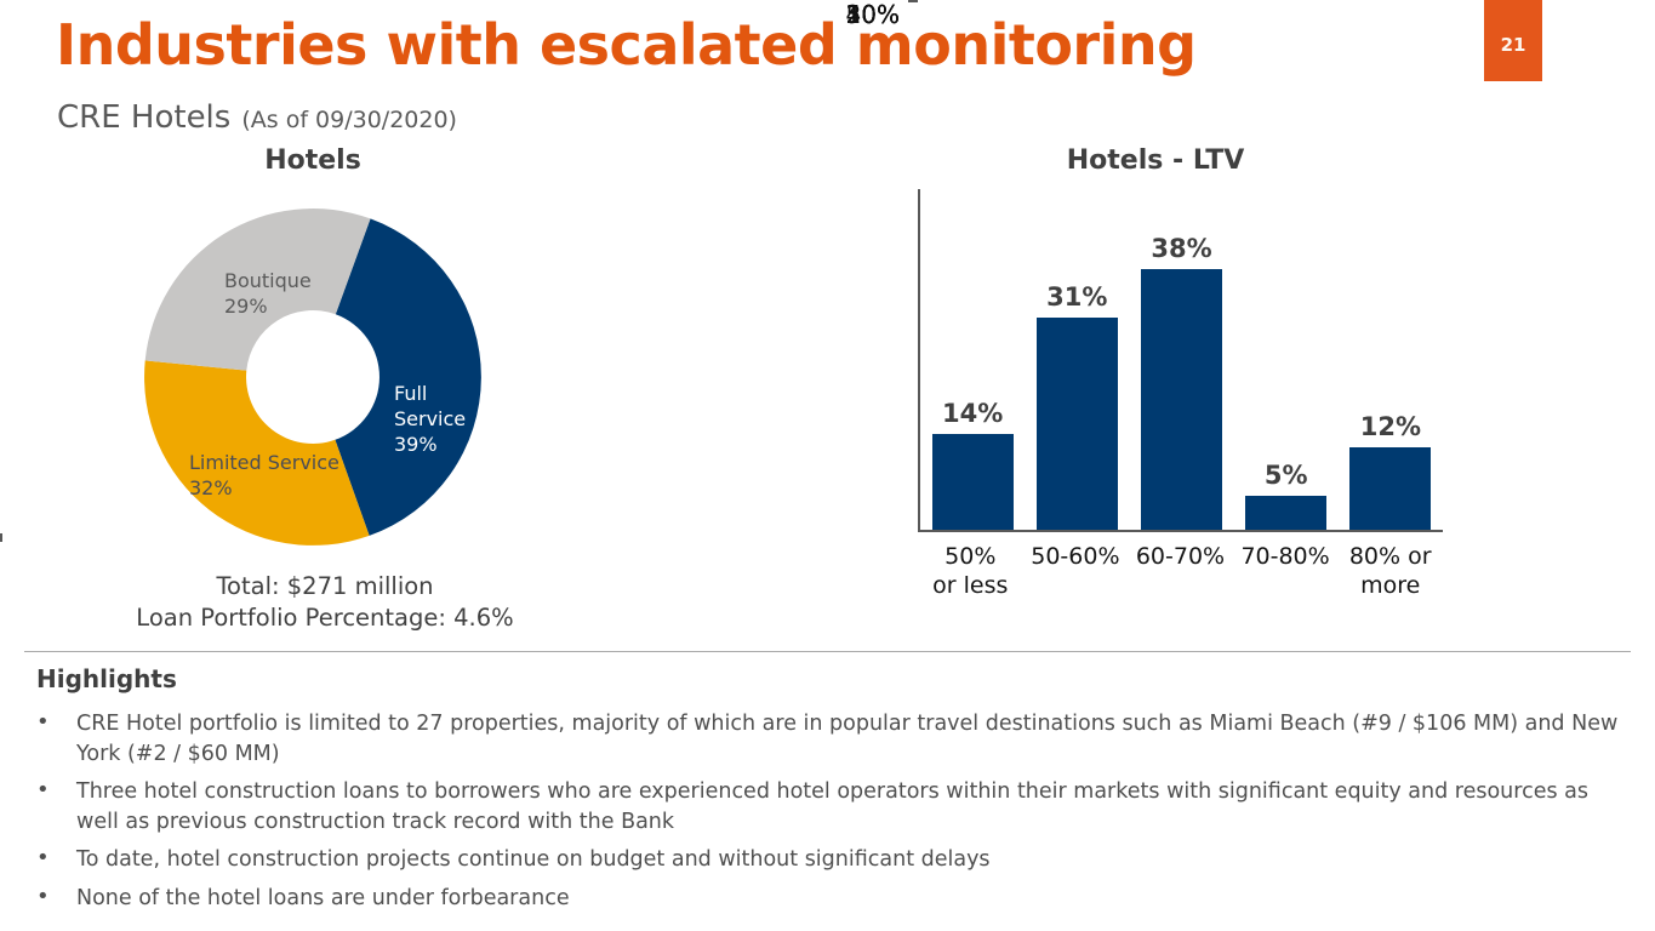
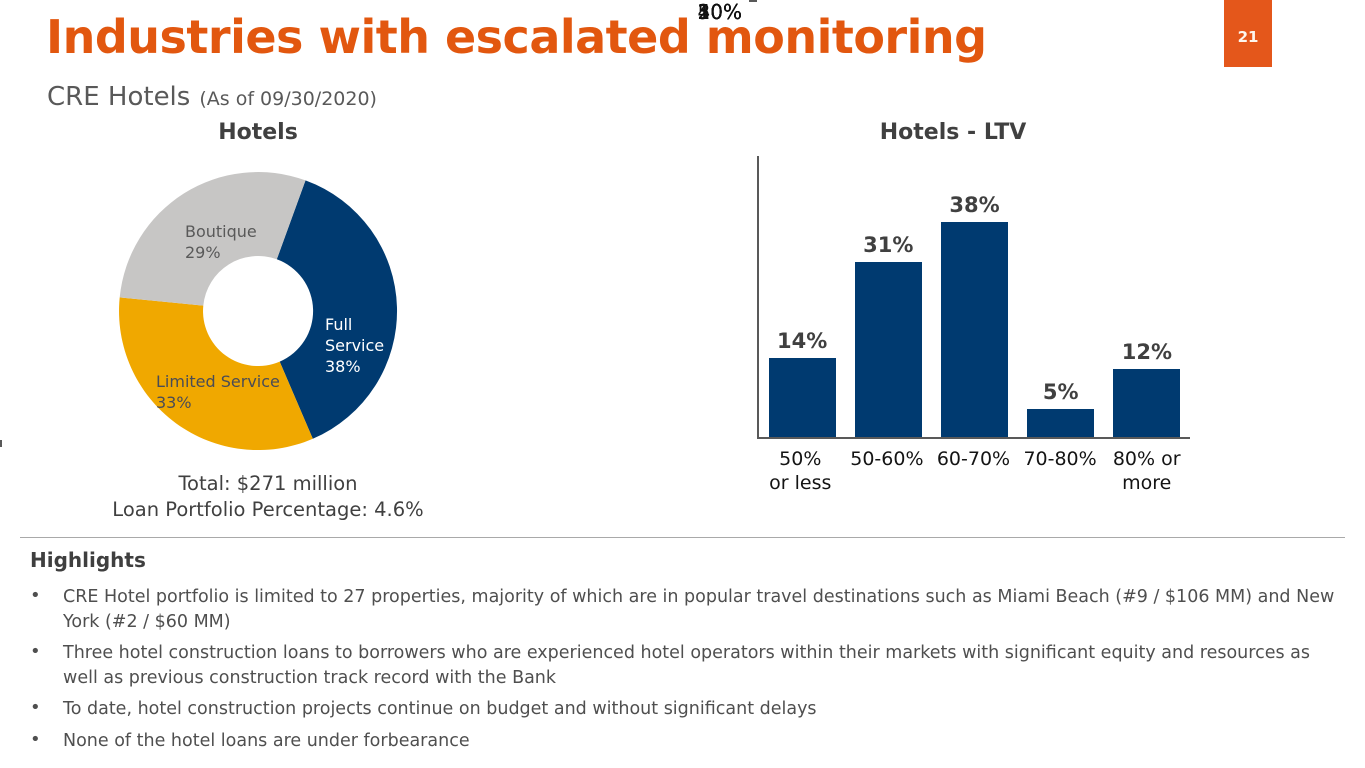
Hotels/Full Service: 39% -> 38%
Hotels/Limited Service: 32% -> 33%
